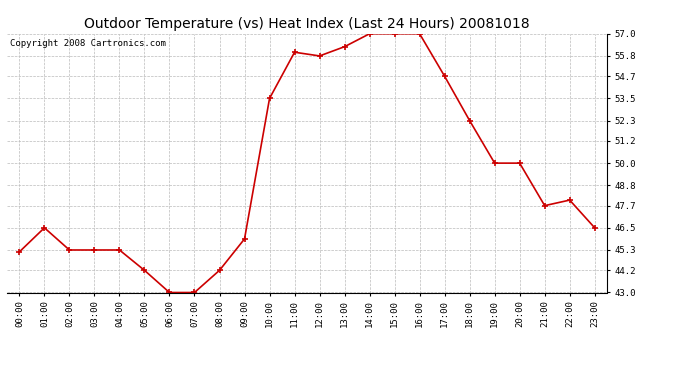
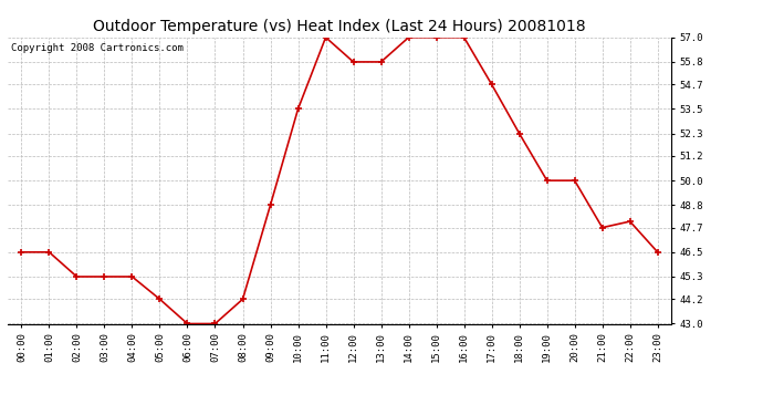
00:00: 45.2 -> 46.5
09:00: 45.9 -> 48.8
11:00: 56.0 -> 57.0
13:00: 56.3 -> 55.8
